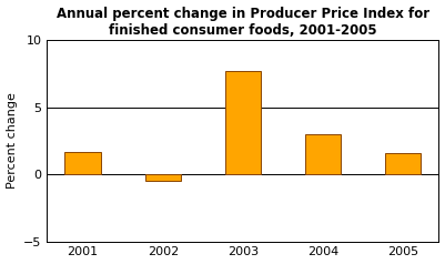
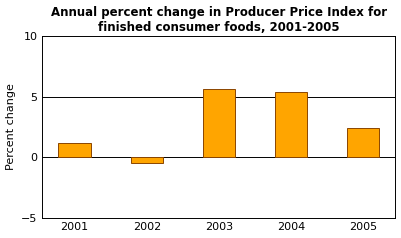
2001: 1.7 -> 1.2
2003: 7.7 -> 5.6
2004: 3.0 -> 5.4
2005: 1.6 -> 2.4
